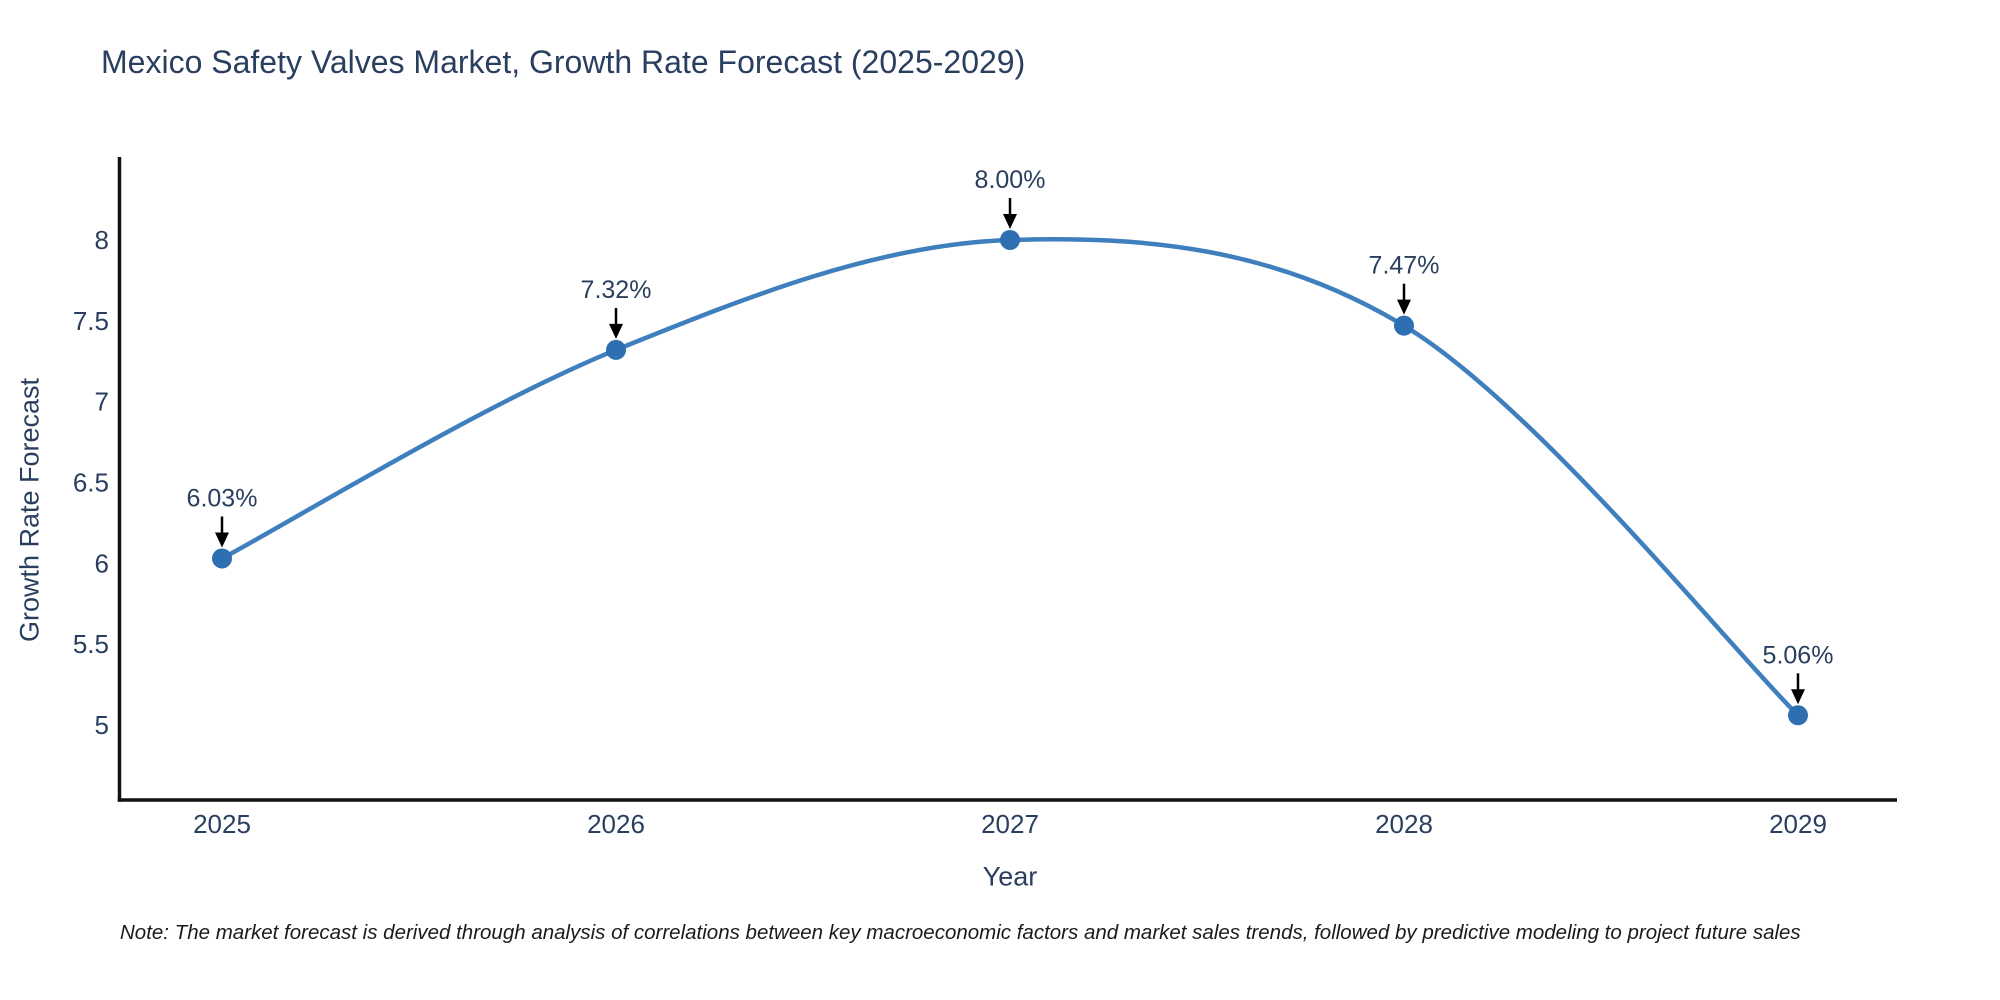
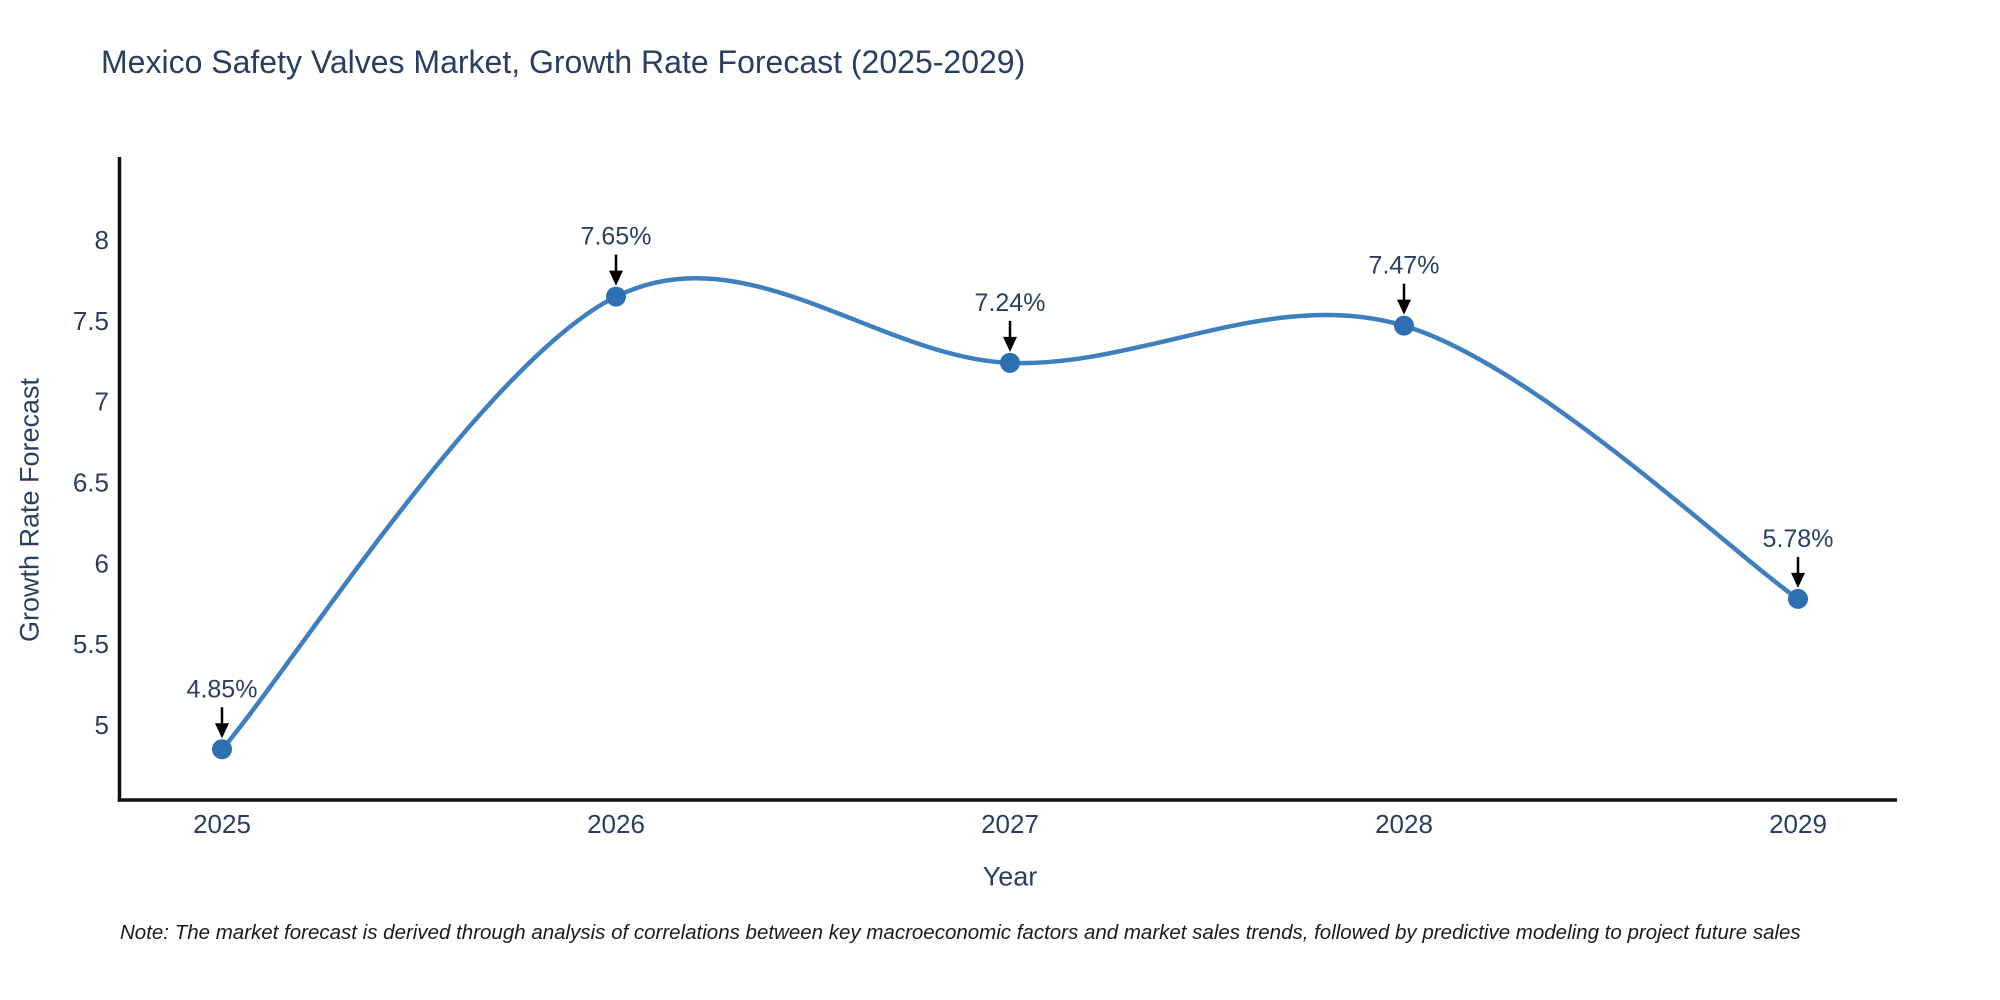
2025: 6.03% -> 4.85%
2026: 7.32% -> 7.65%
2027: 8.00% -> 7.24%
2029: 5.06% -> 5.78%
